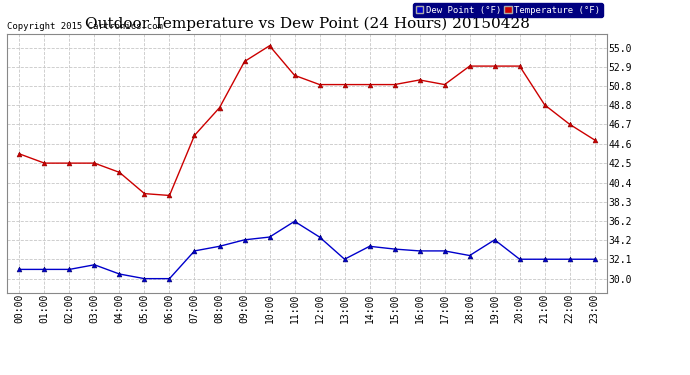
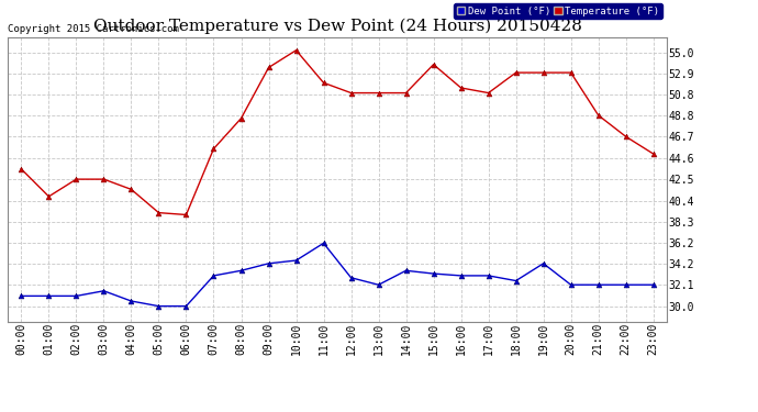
Temperature (°F)/01:00: 42.5 -> 40.8
Dew Point (°F)/12:00: 34.5 -> 32.8
Temperature (°F)/15:00: 51.0 -> 53.8
